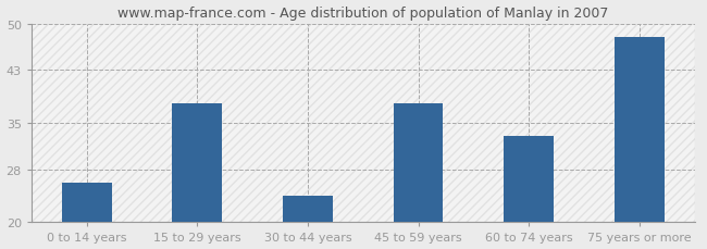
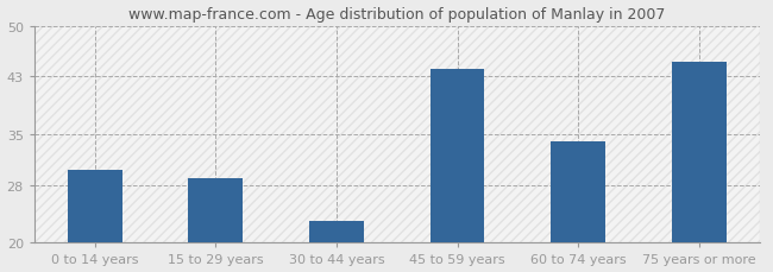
0 to 14 years: 26 -> 30
15 to 29 years: 38 -> 29
30 to 44 years: 24 -> 23
45 to 59 years: 38 -> 44
60 to 74 years: 33 -> 34
75 years or more: 48 -> 45
